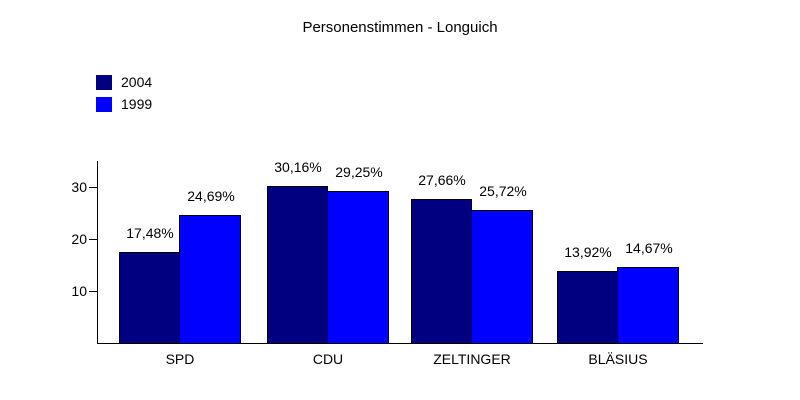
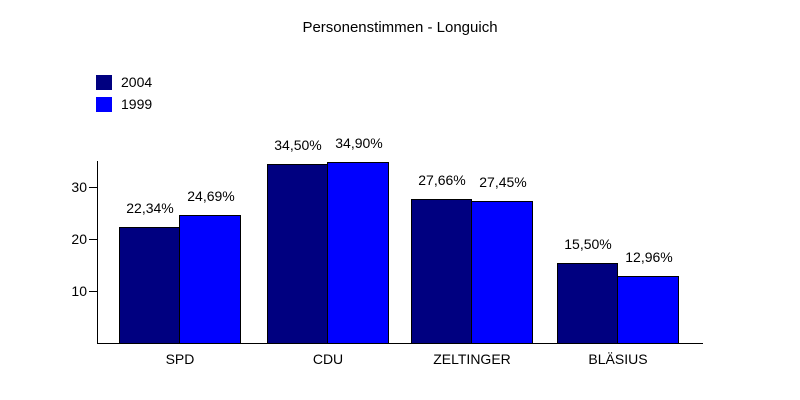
2004/SPD: 17,48% -> 22,34%
2004/CDU: 30,16% -> 34,50%
1999/CDU: 29,25% -> 34,90%
1999/ZELTINGER: 25,72% -> 27,45%
2004/BLÄSIUS: 13,92% -> 15,50%
1999/BLÄSIUS: 14,67% -> 12,96%
